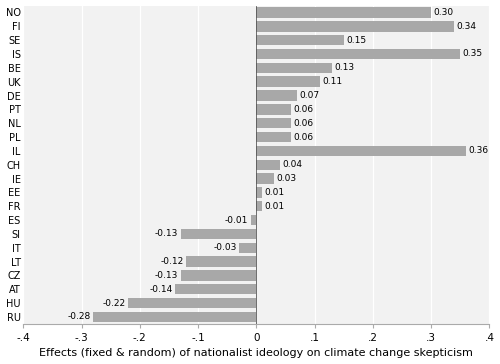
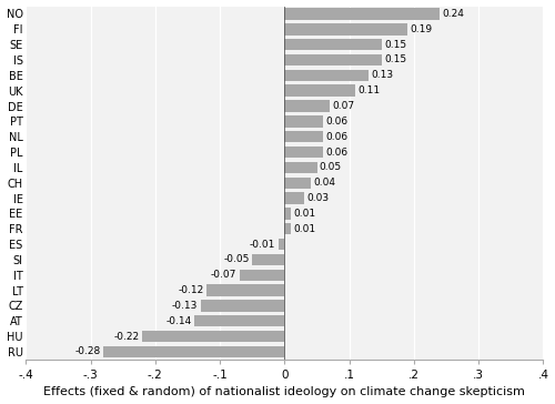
NO: 0.30 -> 0.24
FI: 0.34 -> 0.19
IS: 0.35 -> 0.15
IL: 0.36 -> 0.05
SI: -0.13 -> -0.05
IT: -0.03 -> -0.07
